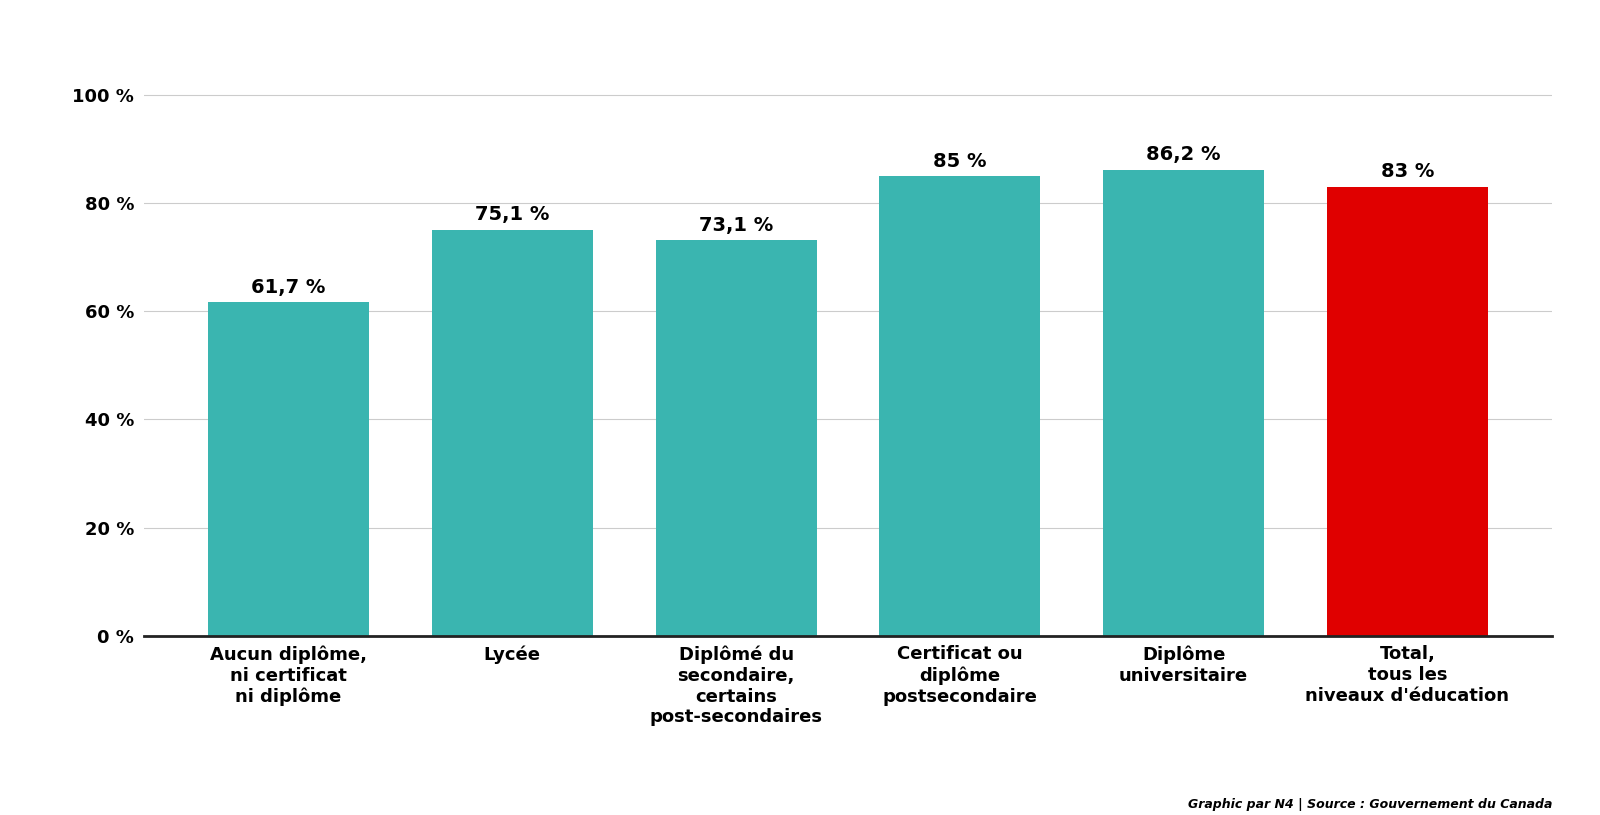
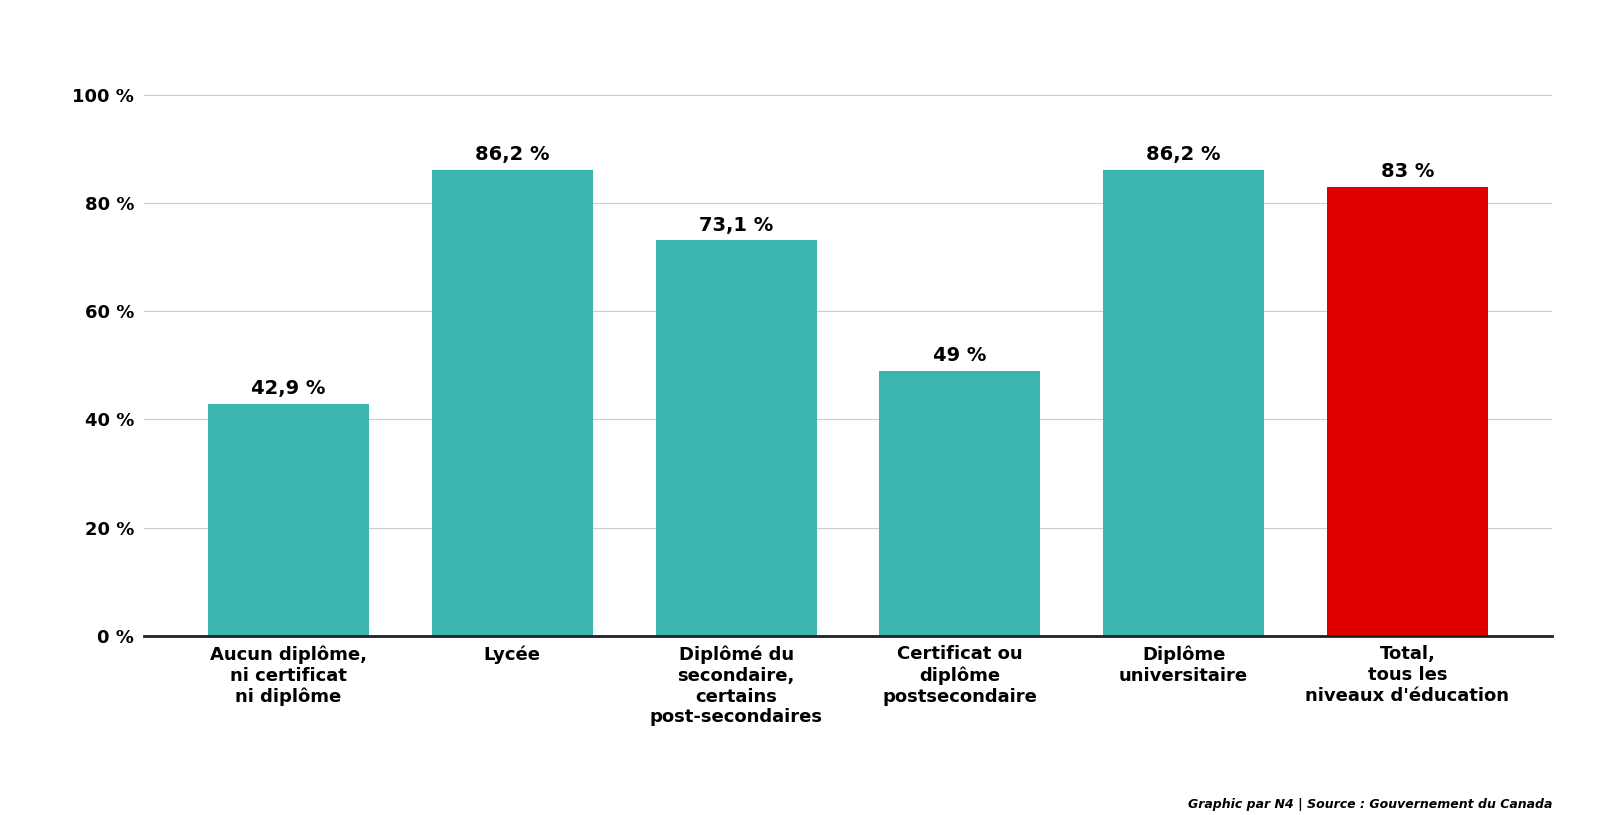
Aucun diplôme, ni certificat ni diplôme: 61,7 -> 42,9
Lycée: 75,1 -> 86,2
Certificat ou diplôme postsecondaire: 85 -> 49
